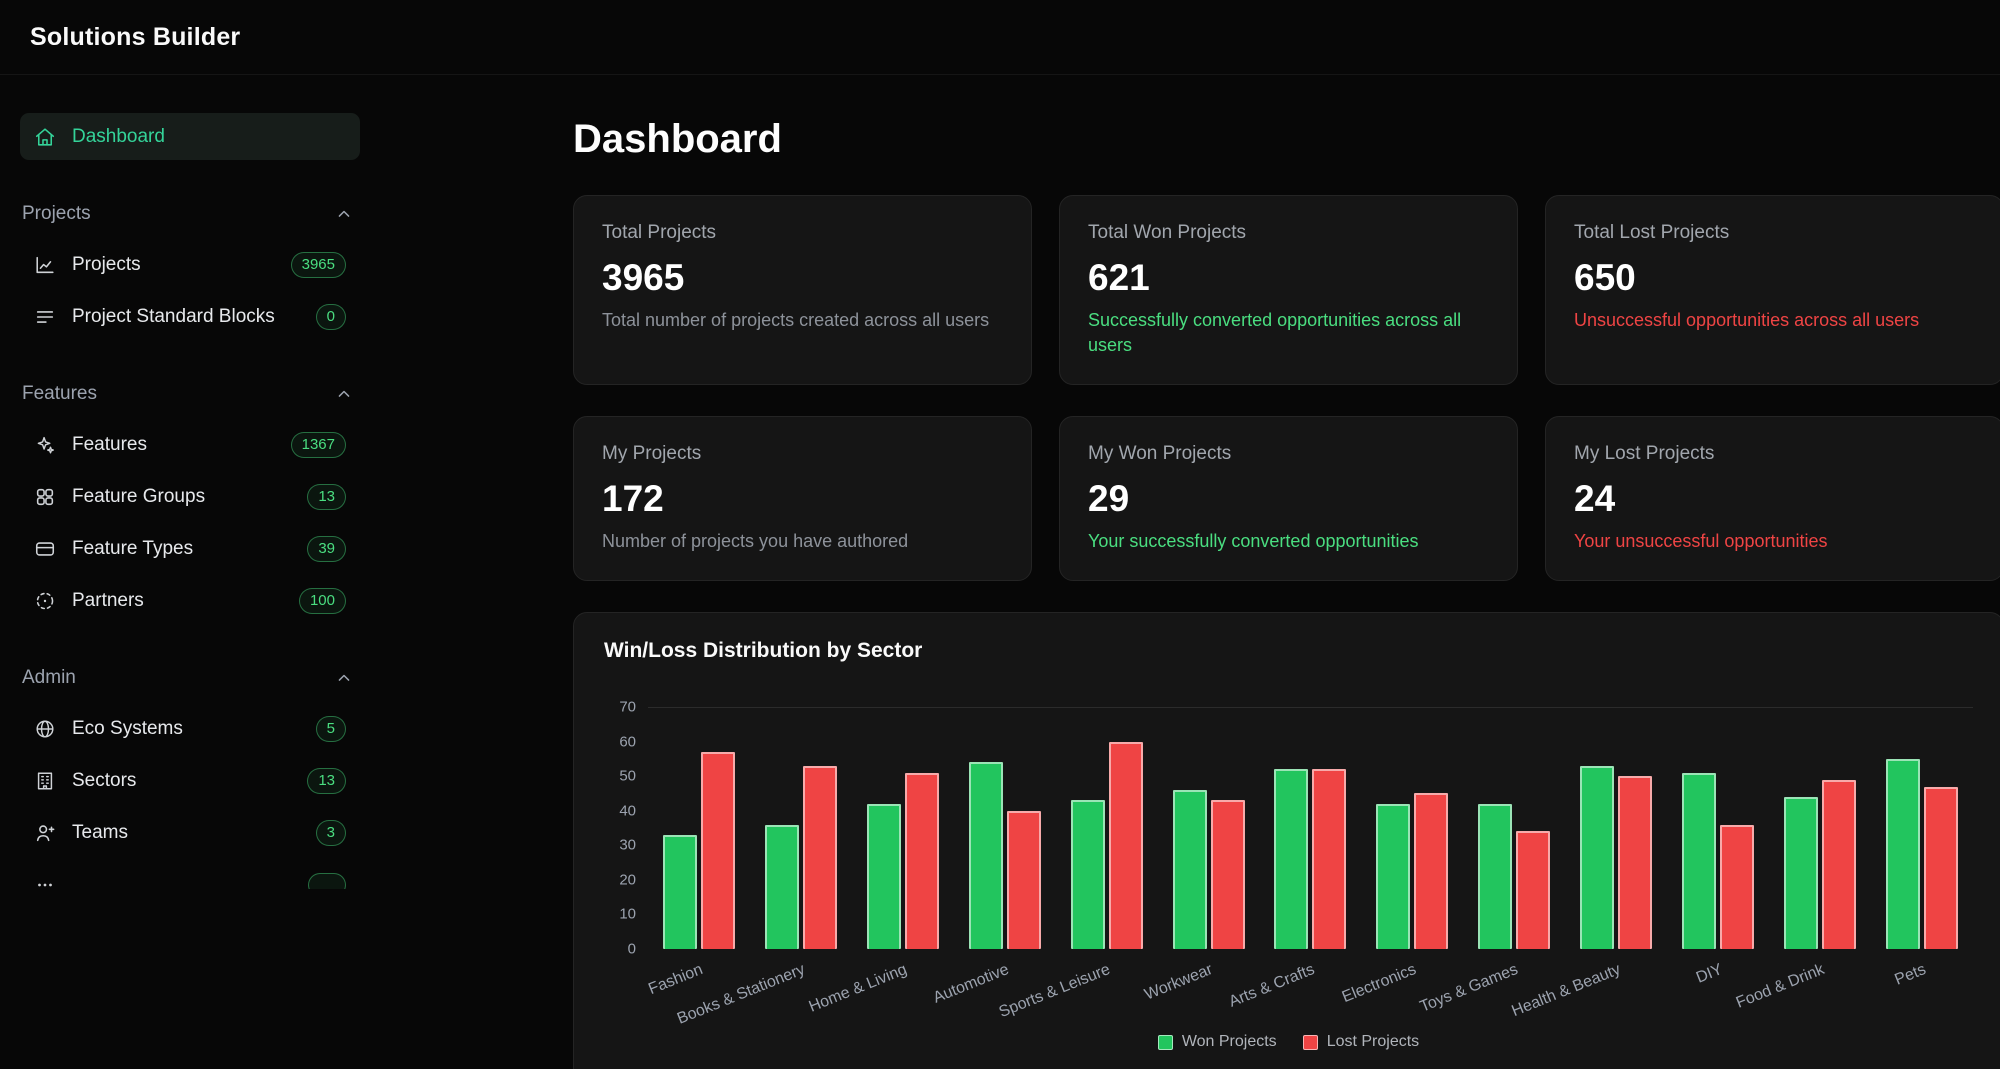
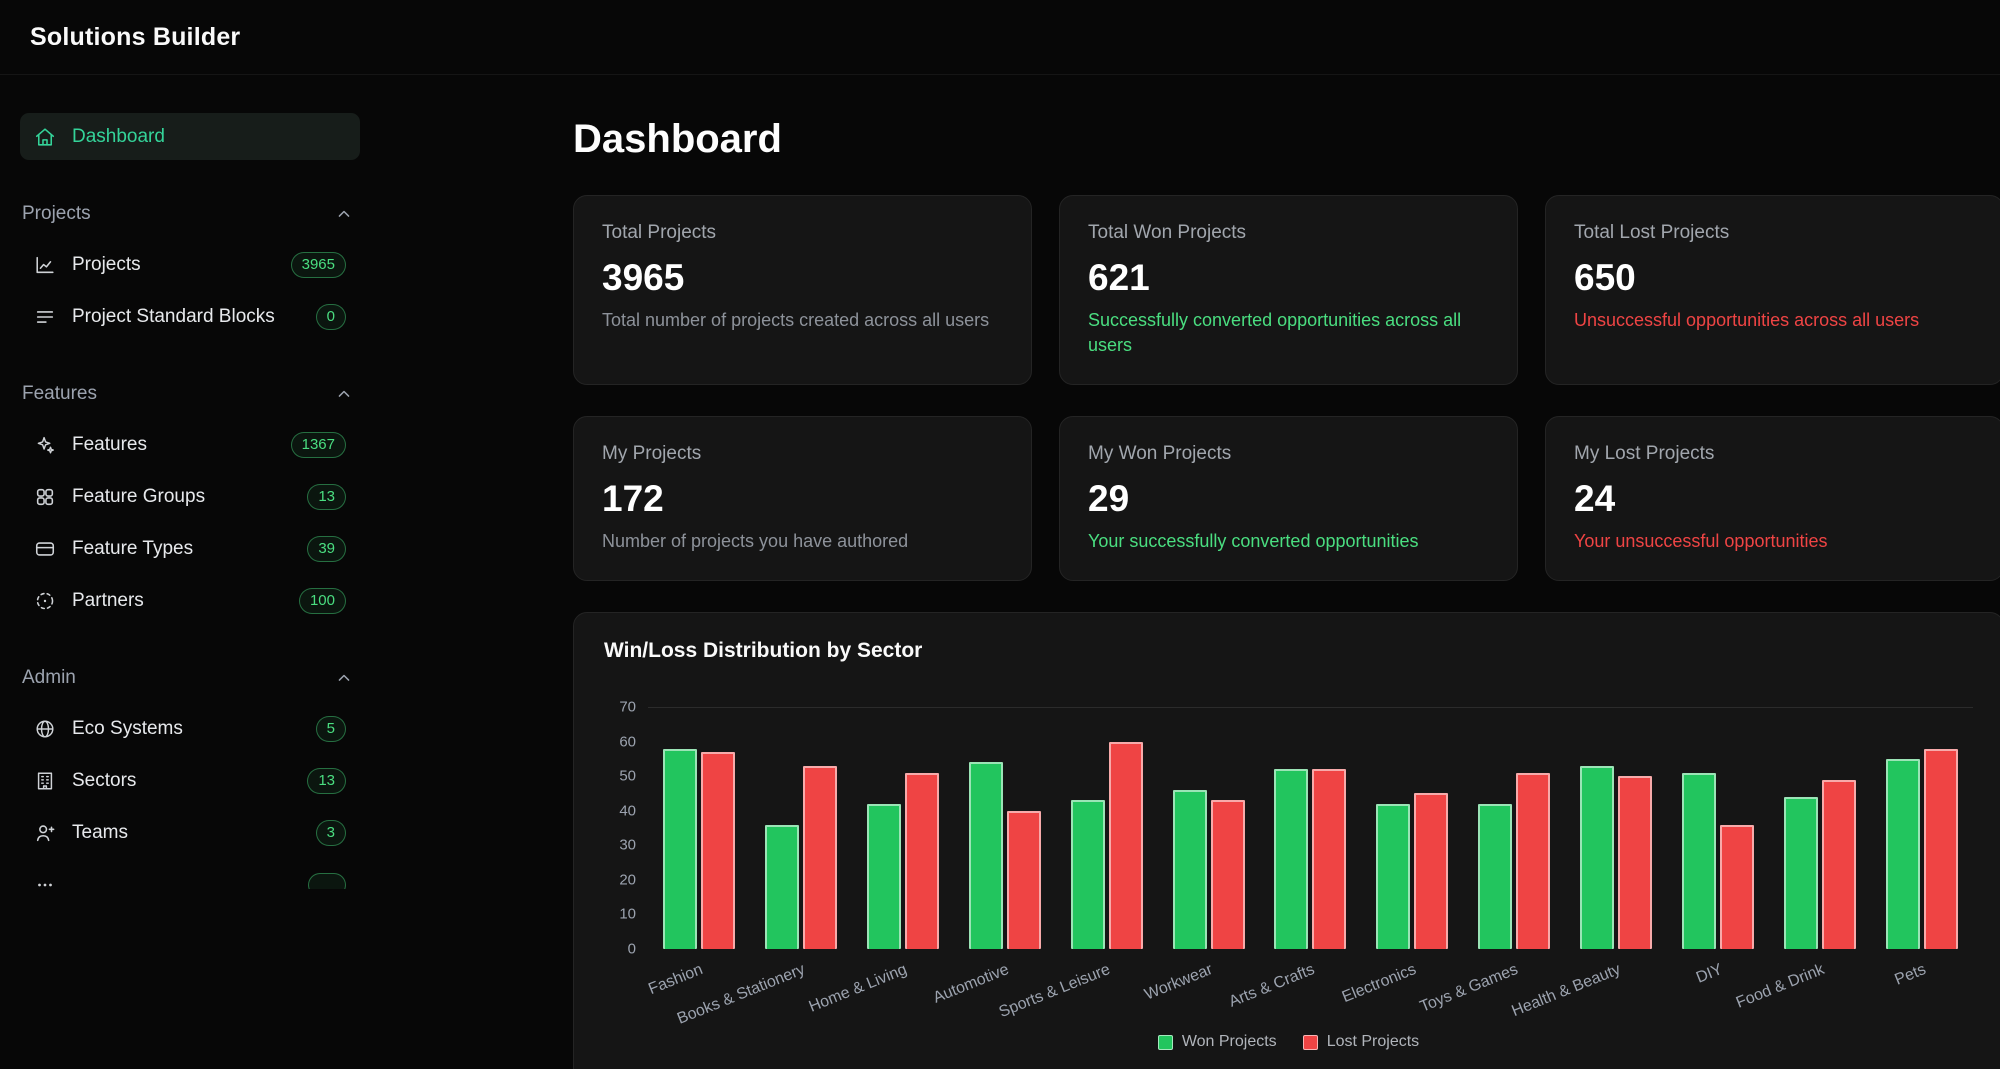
Won Projects/Fashion: 33 -> 58
Lost Projects/Toys & Games: 34 -> 51
Lost Projects/Pets: 47 -> 58
